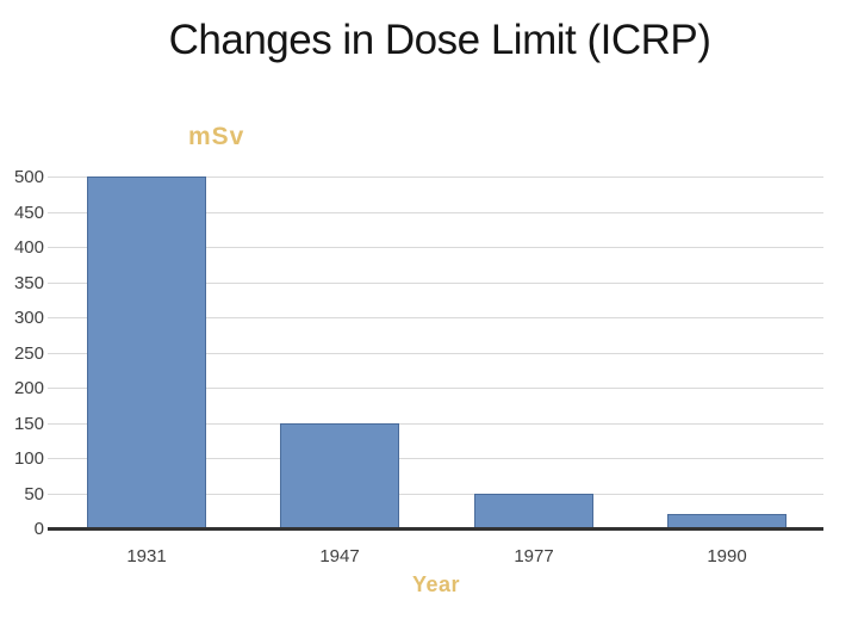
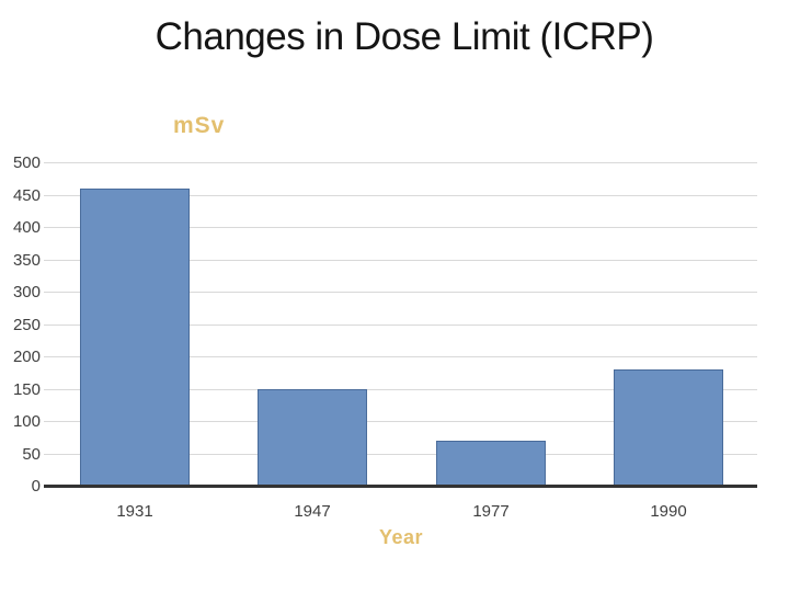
1931: 500 -> 460
1977: 50 -> 70
1990: 20 -> 180
